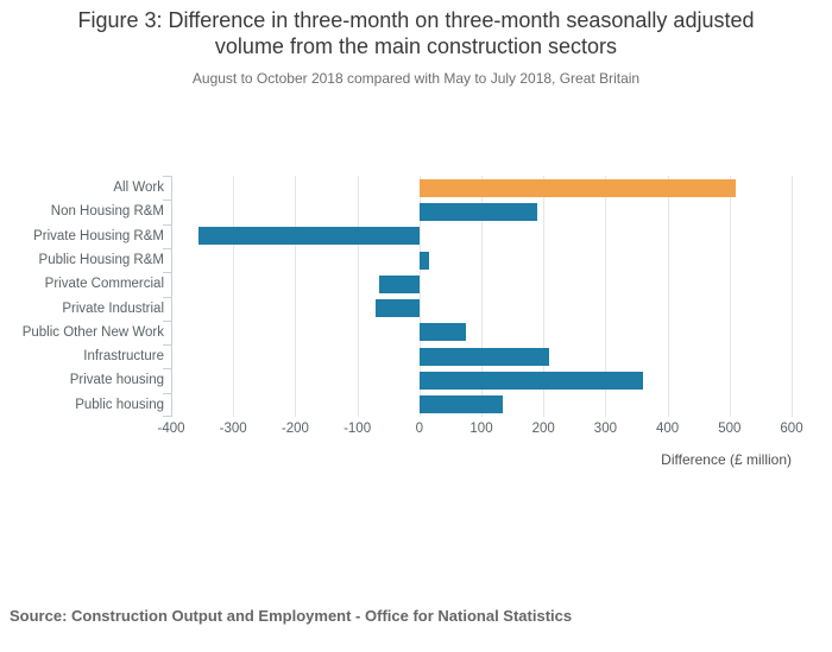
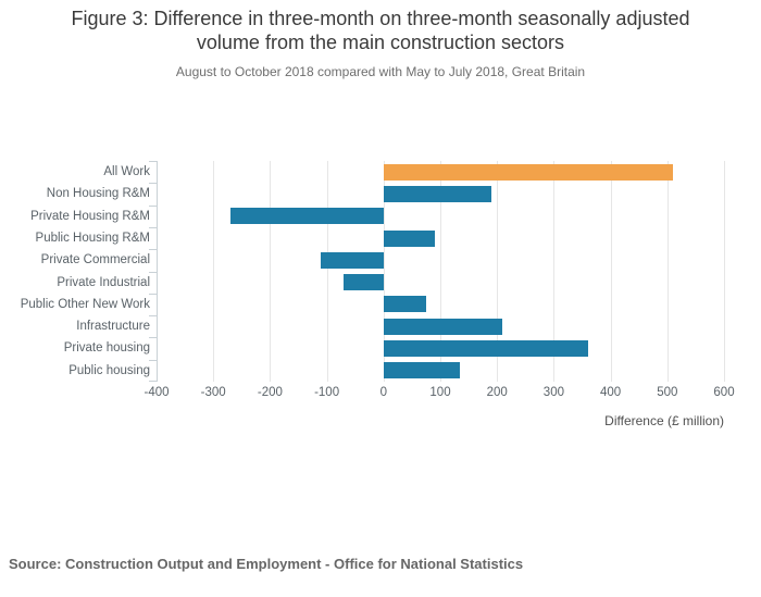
Private Housing R&M: -360 -> -270
Public Housing R&M: 20 -> 90
Private Commercial: -60 -> -110
